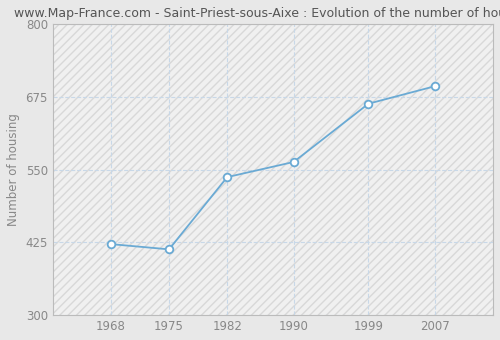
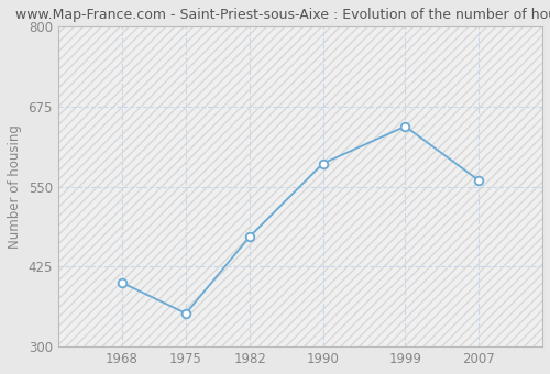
1968: 422 -> 400
1975: 413 -> 352
1982: 537 -> 472
1990: 563 -> 586
1999: 663 -> 644
2007: 693 -> 560
